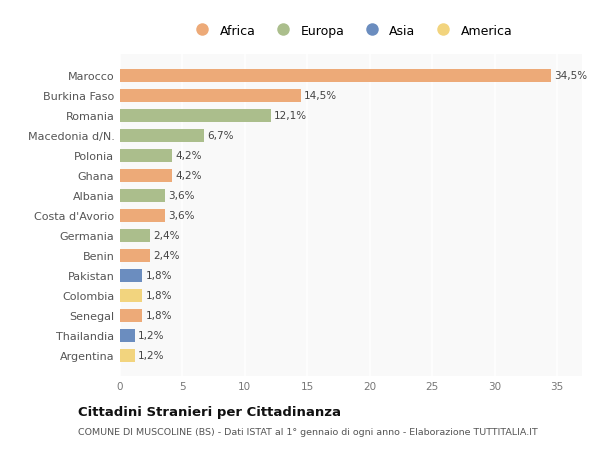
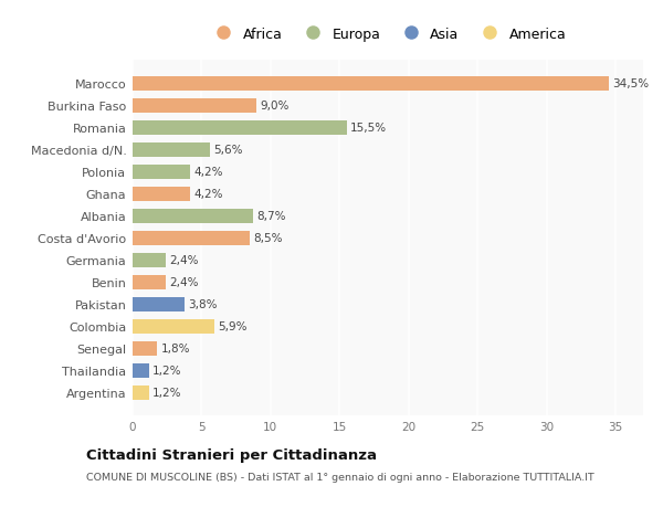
Burkina Faso: 14,5% -> 9,0%
Romania: 12,1% -> 15,5%
Macedonia d/N.: 6,7% -> 5,6%
Albania: 3,6% -> 8,7%
Costa d'Avorio: 3,6% -> 8,5%
Pakistan: 1,8% -> 3,8%
Colombia: 1,8% -> 5,9%
